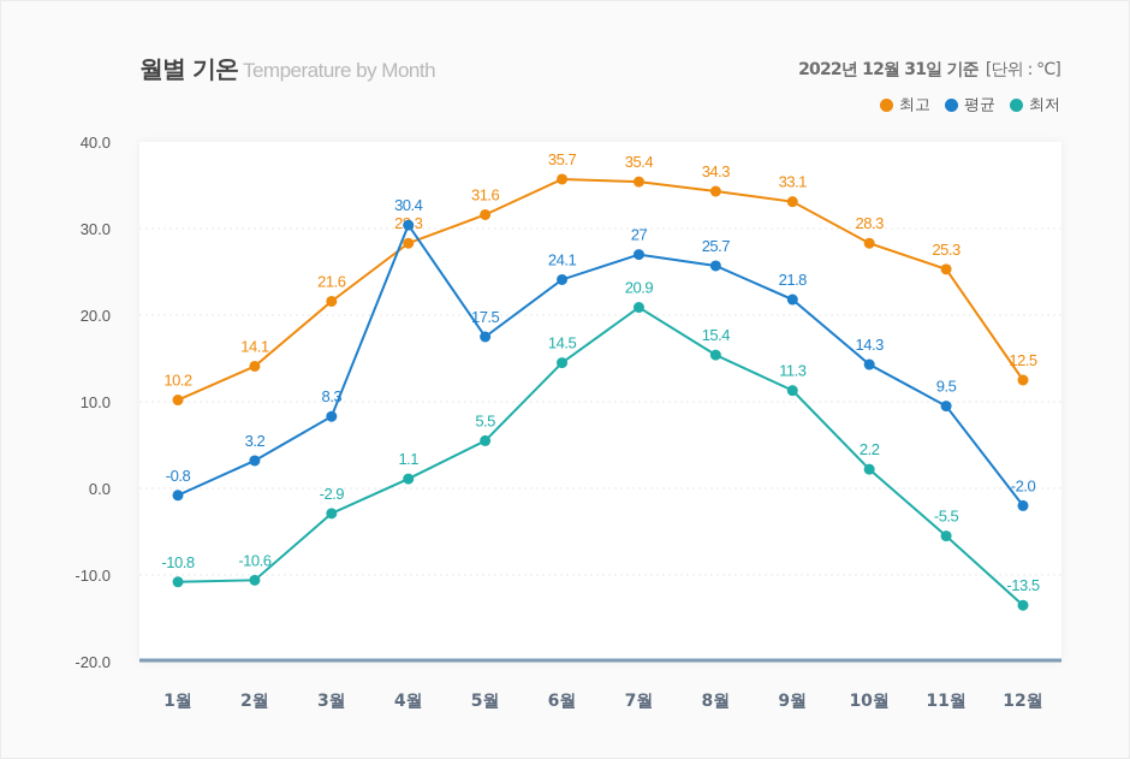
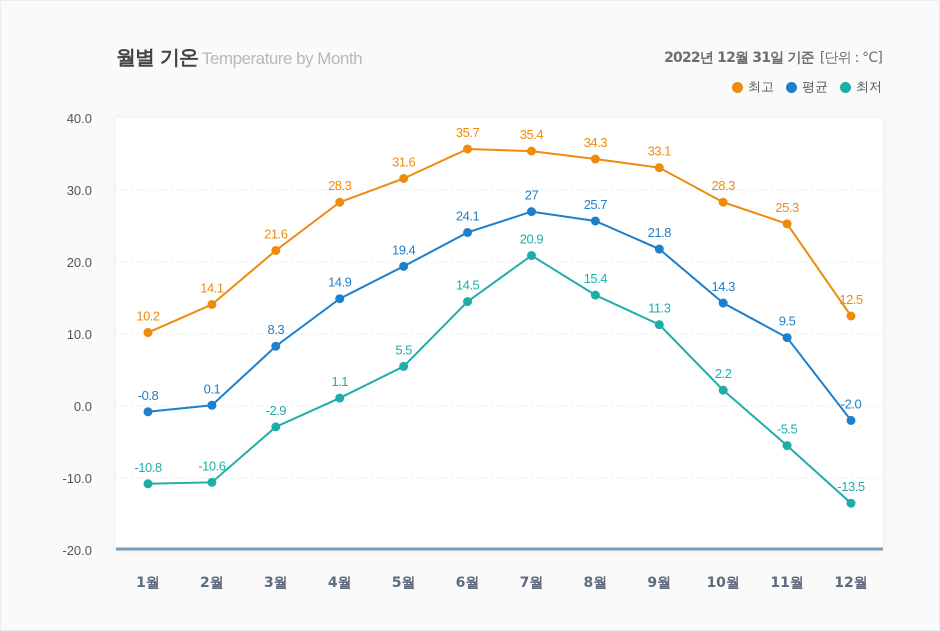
평균/2월: 3.2 -> 0.1
평균/4월: 30.4 -> 14.9
평균/5월: 17.5 -> 19.4
